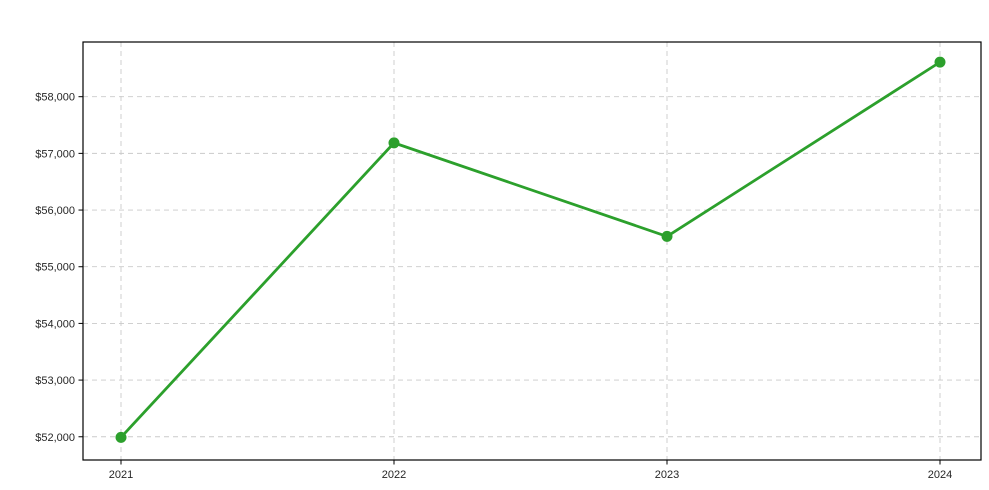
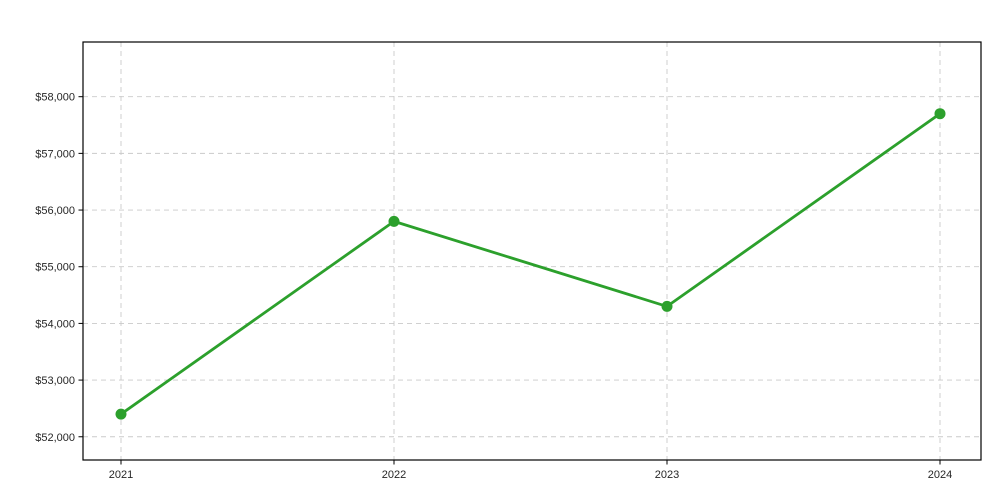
2021: $52000 -> $52400
2022: $57200 -> $55800
2023: $55500 -> $54300
2024: $58600 -> $57700
